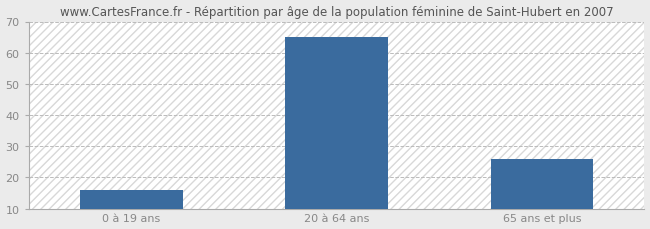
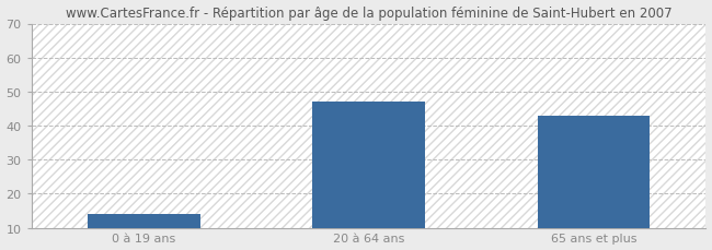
0 à 19 ans: 16 -> 14
20 à 64 ans: 65 -> 47
65 ans et plus: 26 -> 43
